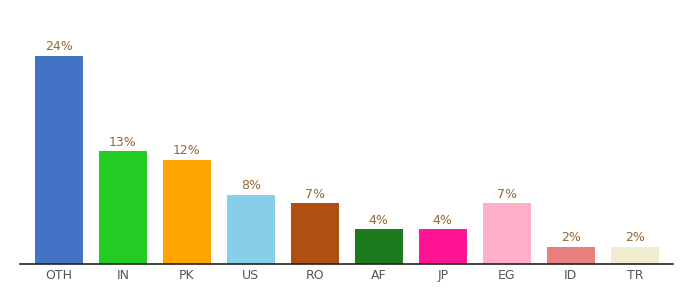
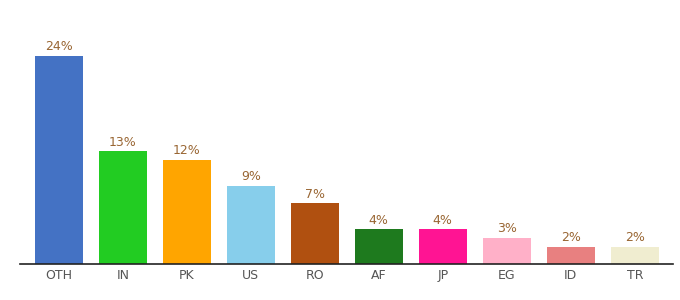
US: 8% -> 9%
EG: 7% -> 3%
